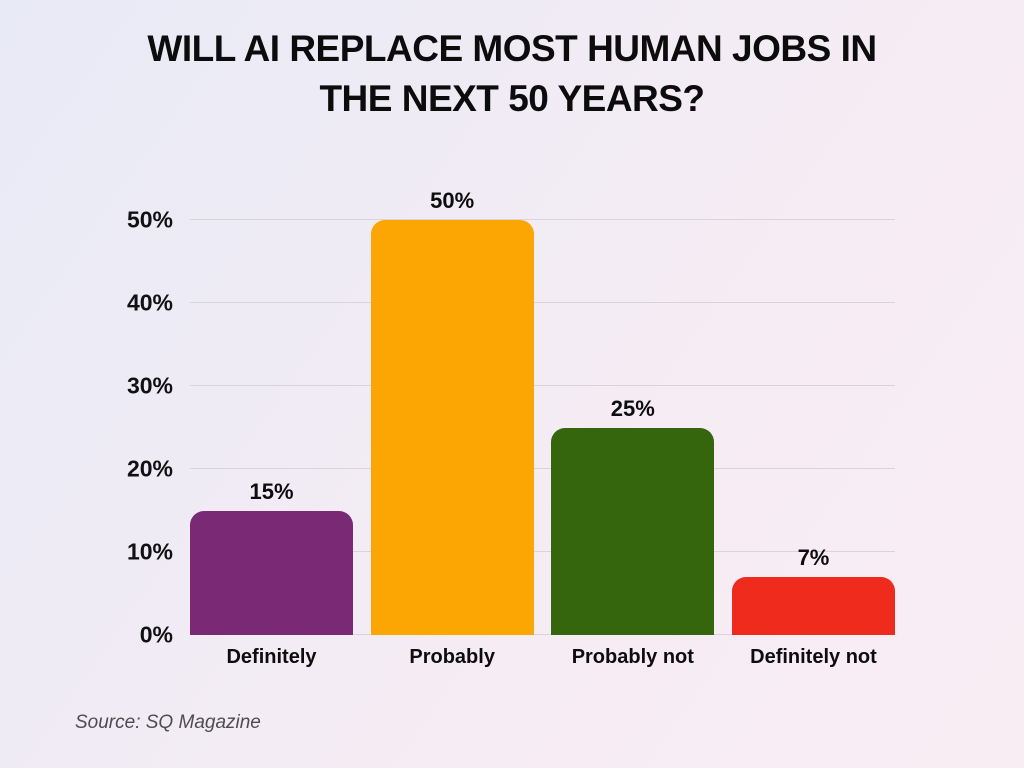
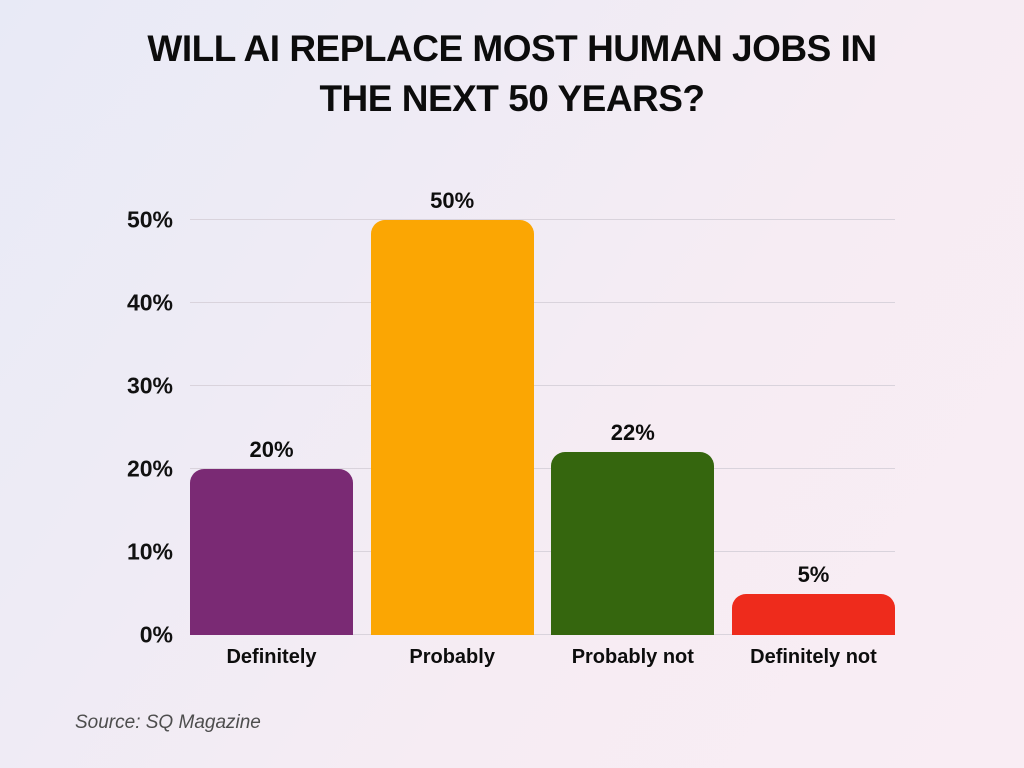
Definitely: 15% -> 20%
Probably not: 25% -> 22%
Definitely not: 7% -> 5%
